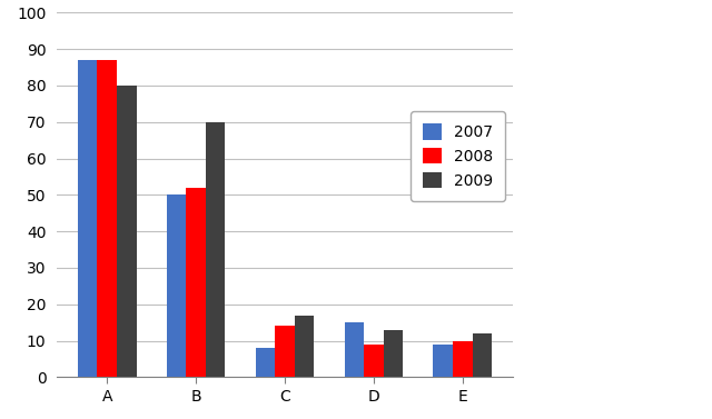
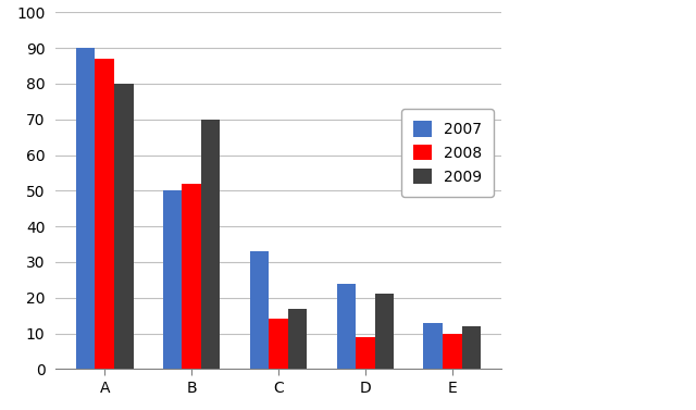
2007/A: 87 -> 90
2007/C: 8 -> 33
2007/D: 15 -> 24
2009/D: 13 -> 21
2007/E: 9 -> 13
